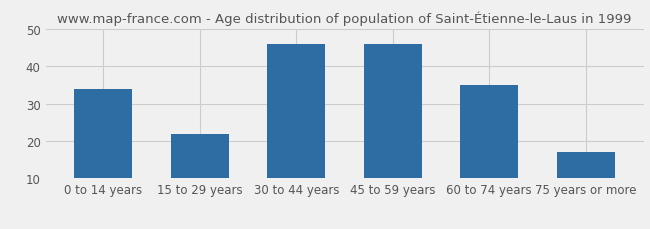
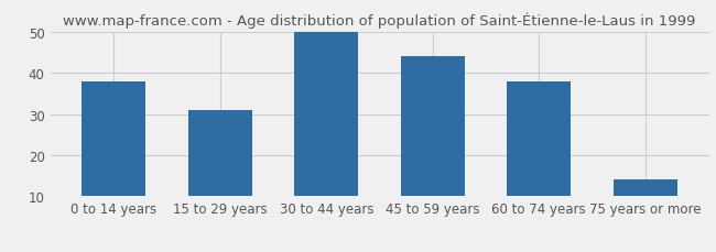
0 to 14 years: 34 -> 38
15 to 29 years: 22 -> 31
30 to 44 years: 46 -> 50
45 to 59 years: 46 -> 44
60 to 74 years: 35 -> 38
75 years or more: 17 -> 14
